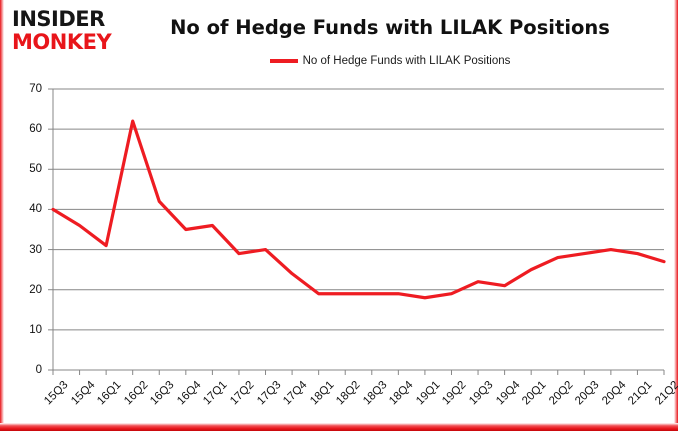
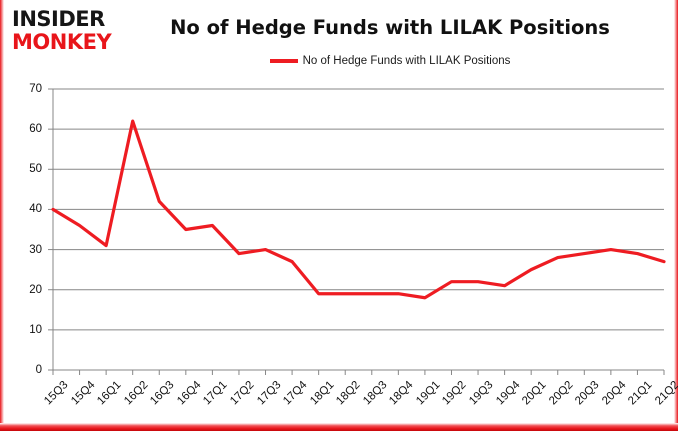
17Q4: 24 -> 27
19Q2: 19 -> 22
